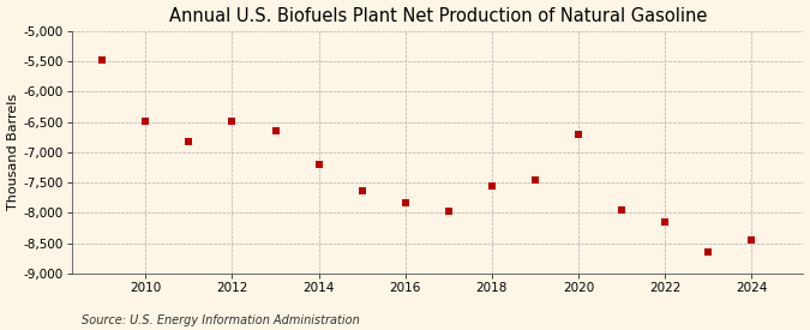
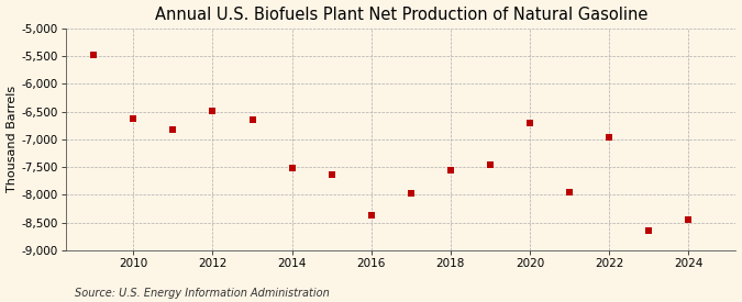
2010: -6,480 -> -6,620
2014: -7,200 -> -7,520
2016: -7,830 -> -8,380
2022: -8,160 -> -6,960
